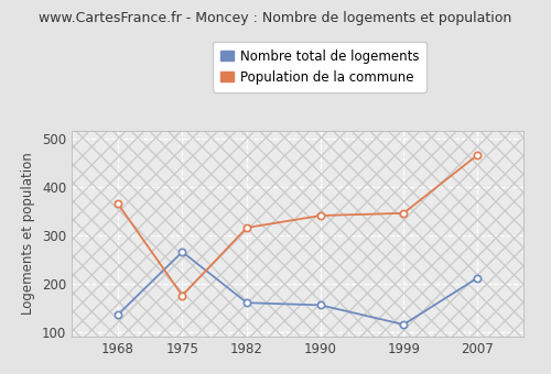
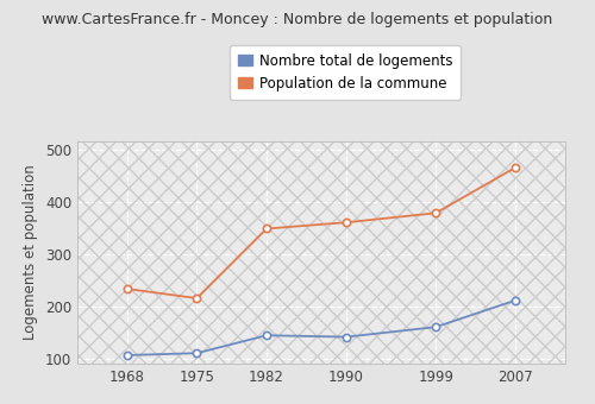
Nombre total de logements/1968: 135 -> 106
Population de la commune/1968: 365 -> 233
Nombre total de logements/1975: 265 -> 110
Population de la commune/1975: 175 -> 215
Nombre total de logements/1982: 160 -> 144
Population de la commune/1982: 315 -> 348
Nombre total de logements/1990: 155 -> 141
Population de la commune/1990: 340 -> 360
Nombre total de logements/1999: 115 -> 160
Population de la commune/1999: 345 -> 378
